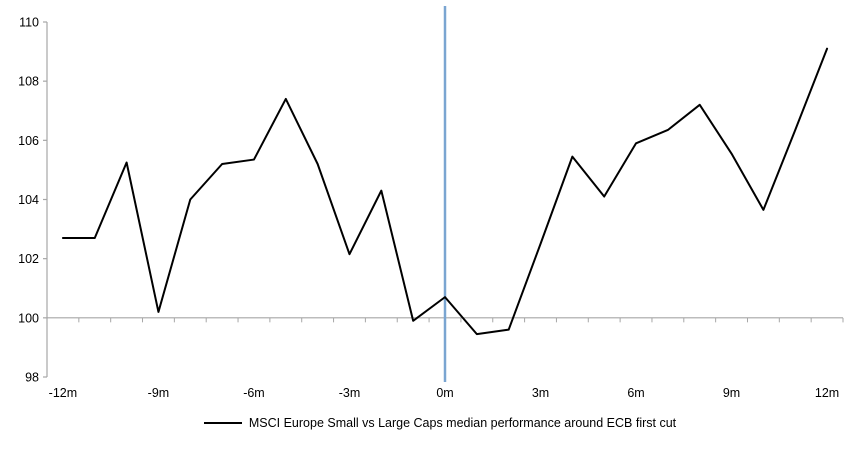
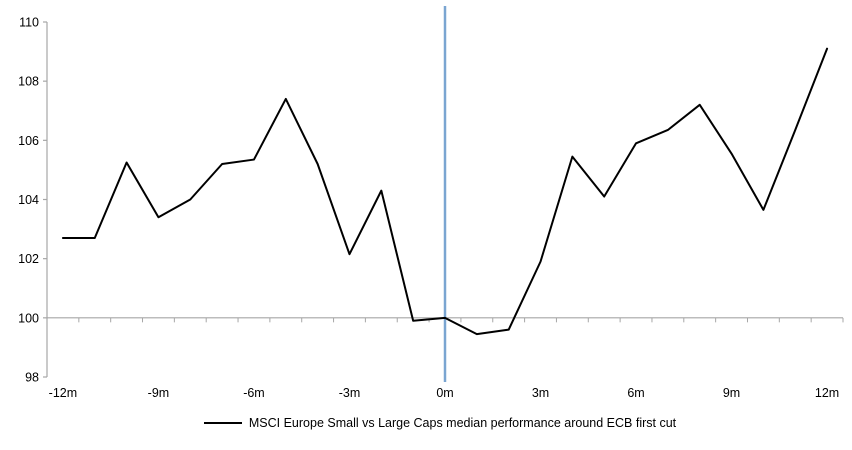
-9m: 100.2 -> 103.4
0m: 100.7 -> 100.0
3m: 102.5 -> 101.9
